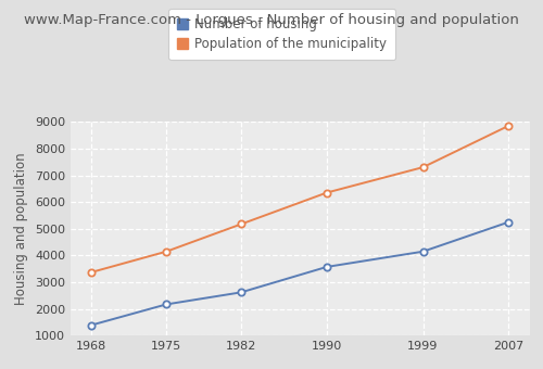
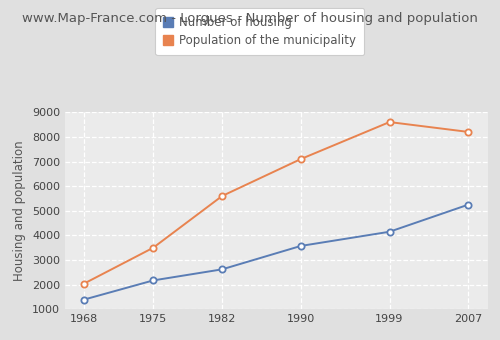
Population of the municipality/1968: 3380 -> 2050
Population of the municipality/1975: 4150 -> 3500
Population of the municipality/1982: 5180 -> 5600
Population of the municipality/1990: 6350 -> 7100
Population of the municipality/1999: 7300 -> 8600
Population of the municipality/2007: 8850 -> 8200
